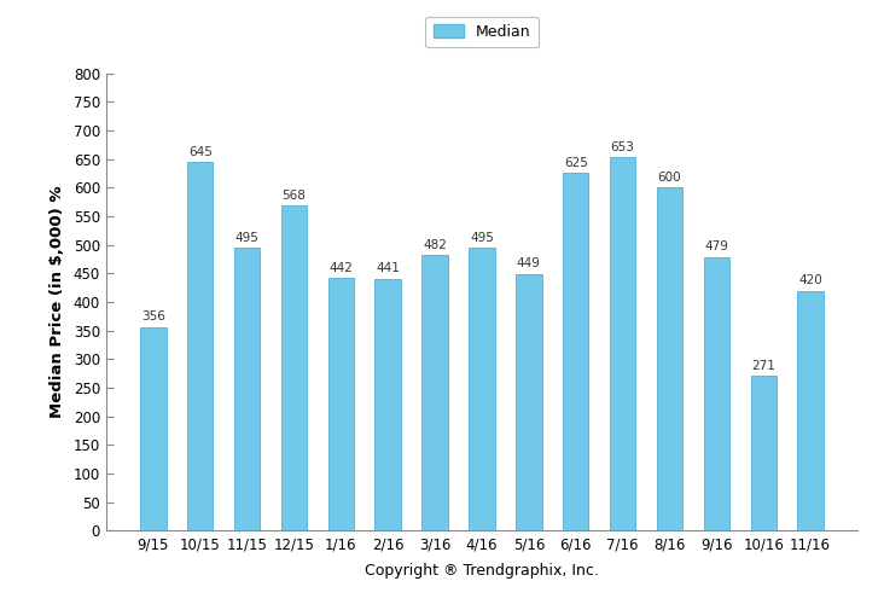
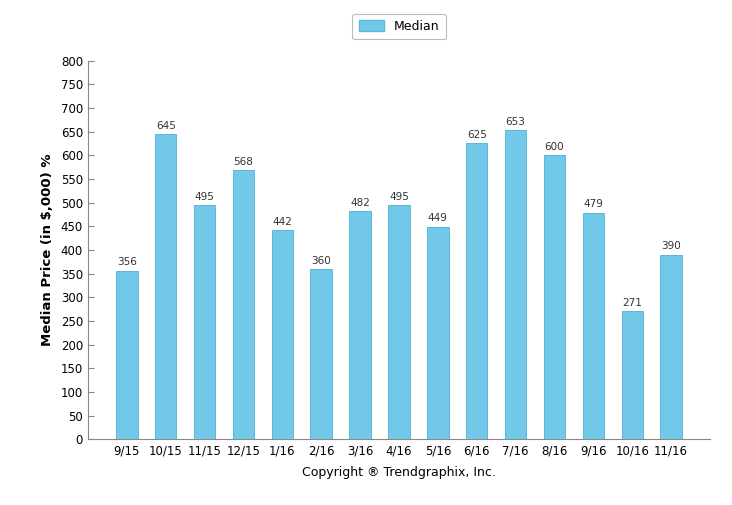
2/16: 441 -> 360
11/16: 420 -> 390
